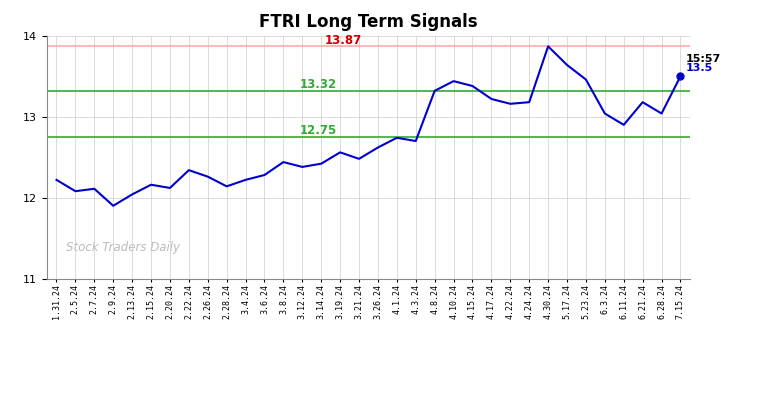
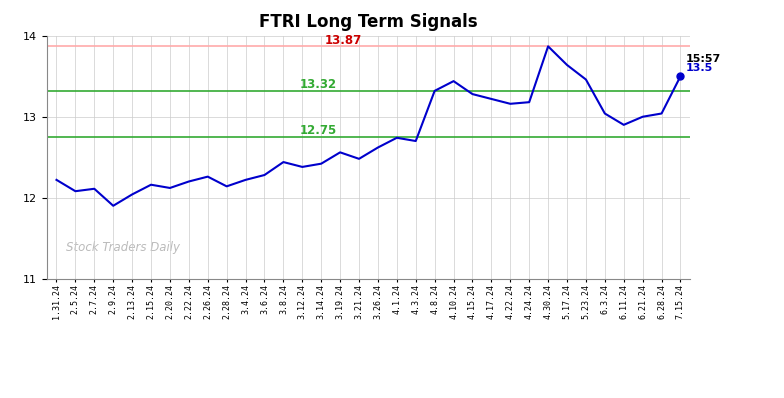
2.22.24: 12.34 -> 12.20
4.15.24: 13.38 -> 13.28
6.21.24: 13.18 -> 13.00
